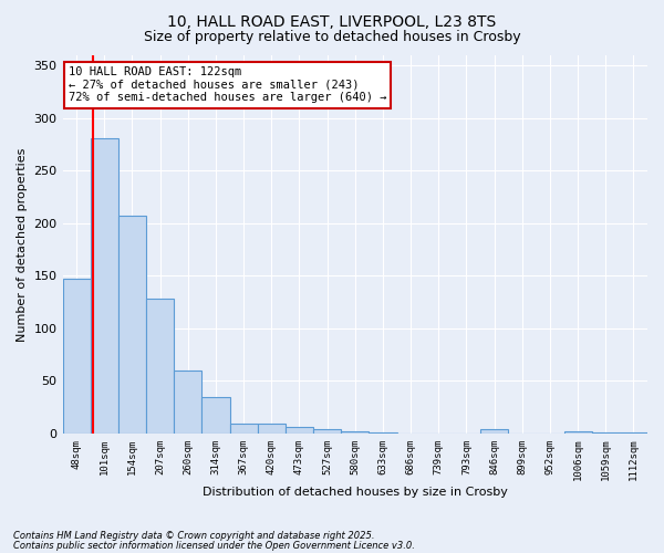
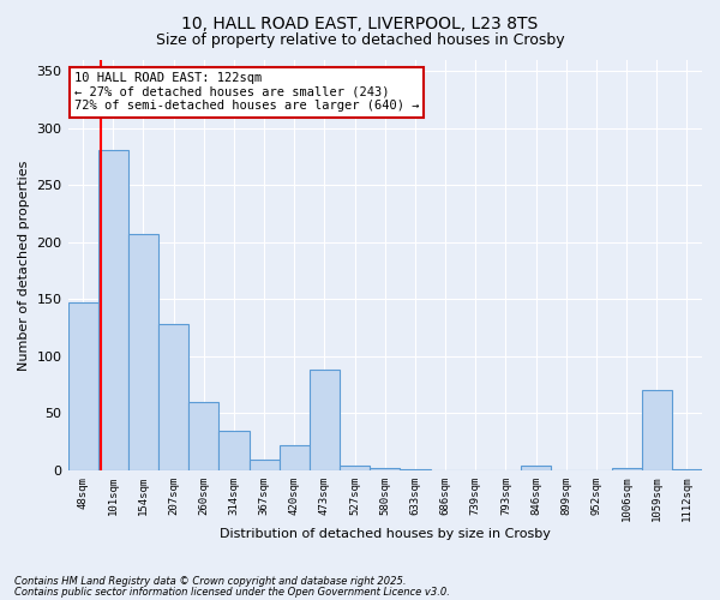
420sqm: 9 -> 22
473sqm: 6 -> 88
1059sqm: 1 -> 70
